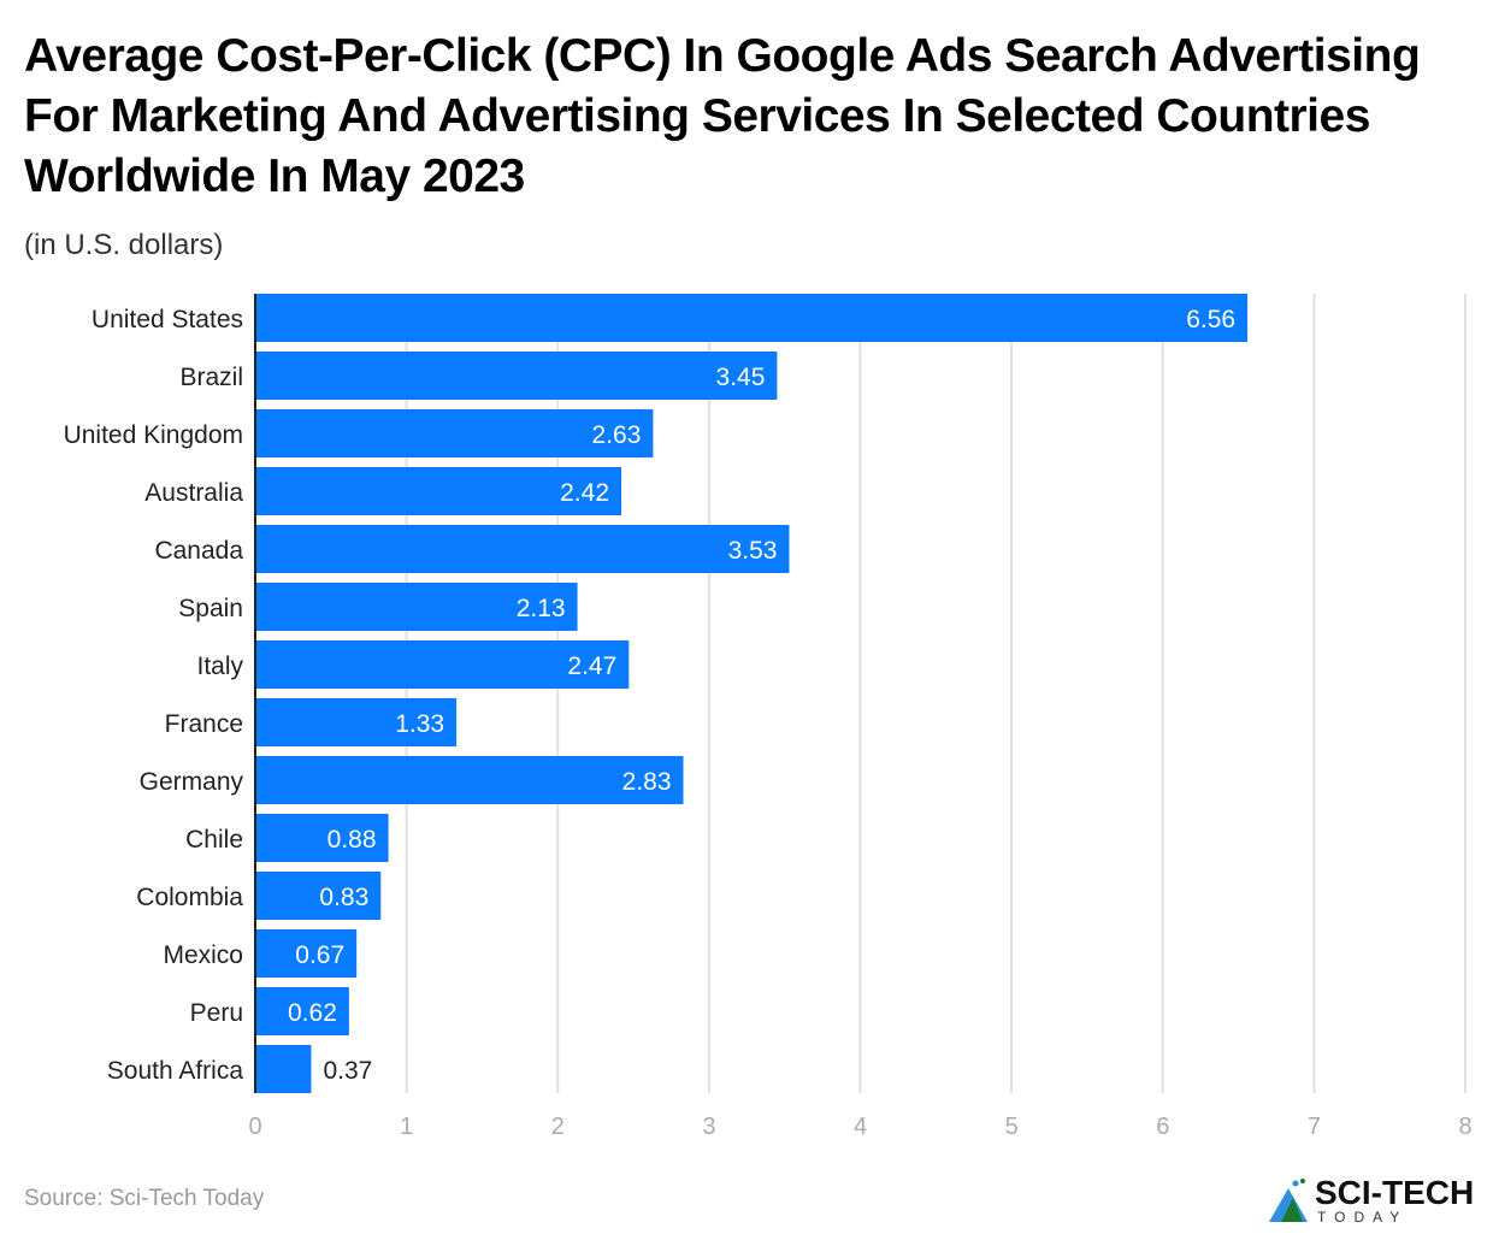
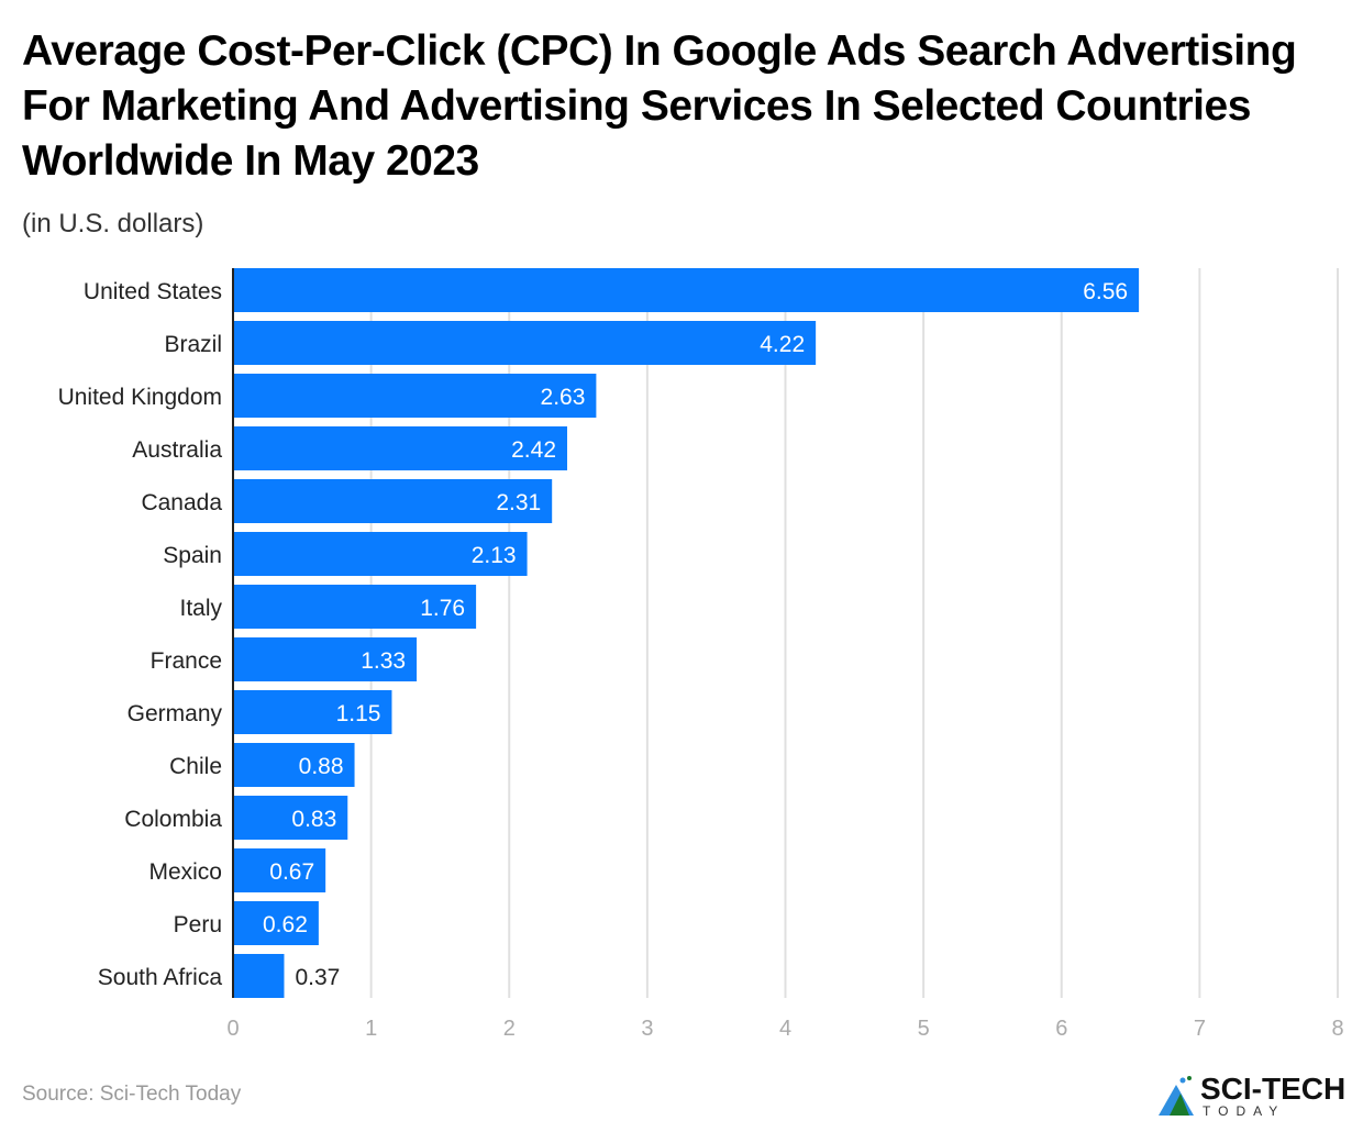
Brazil: 3.45 -> 4.22
Canada: 3.53 -> 2.31
Italy: 2.47 -> 1.76
Germany: 2.83 -> 1.15
